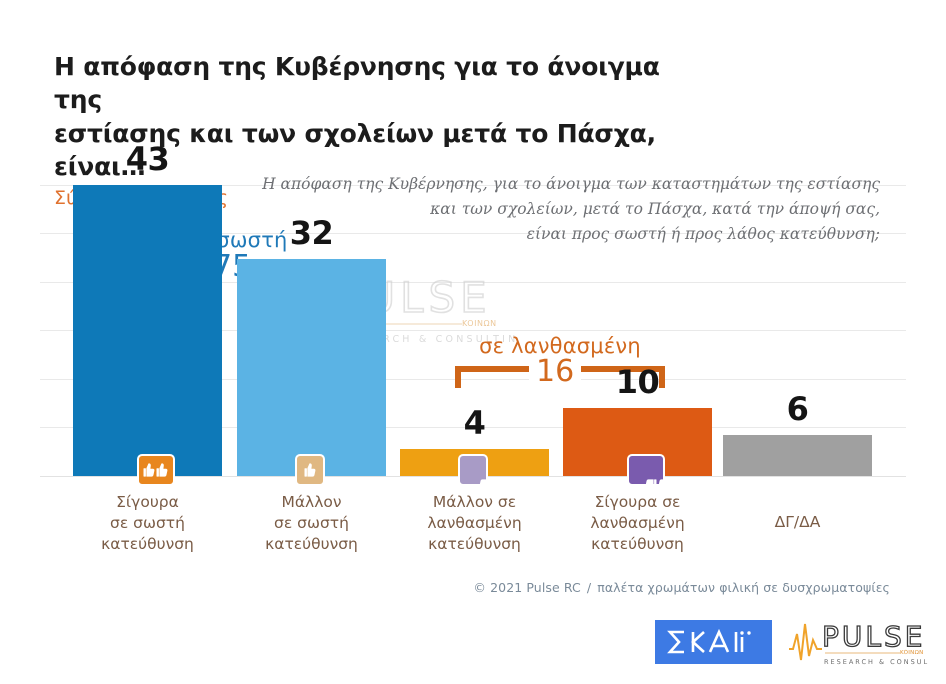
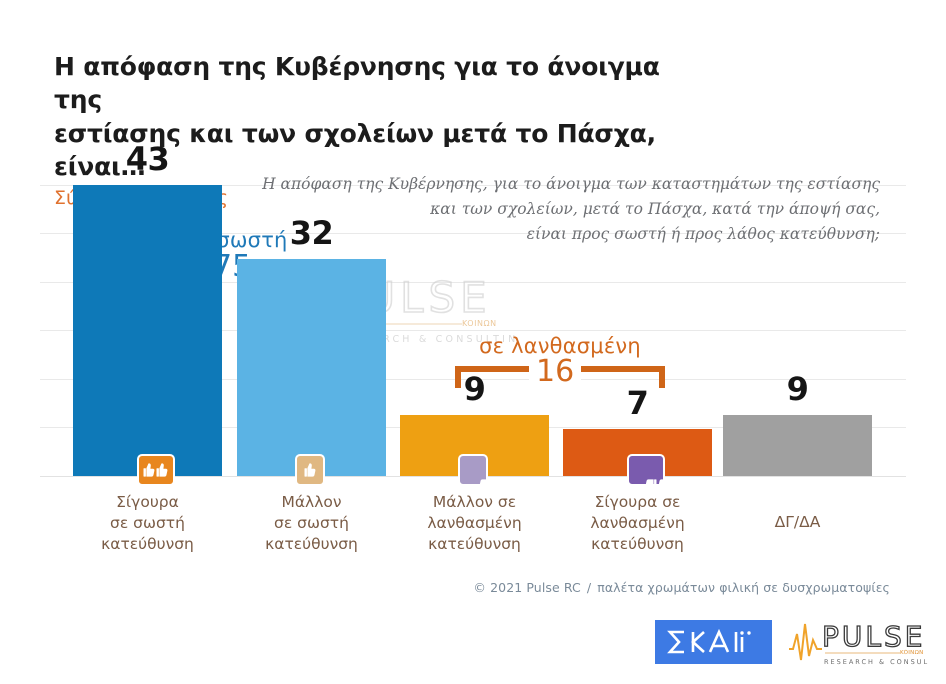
Μάλλον σε λανθασμένη κατεύθυνση: 4 -> 9
Σίγουρα σε λανθασμένη κατεύθυνση: 10 -> 7
ΔΓ/ΔΑ: 6 -> 9
